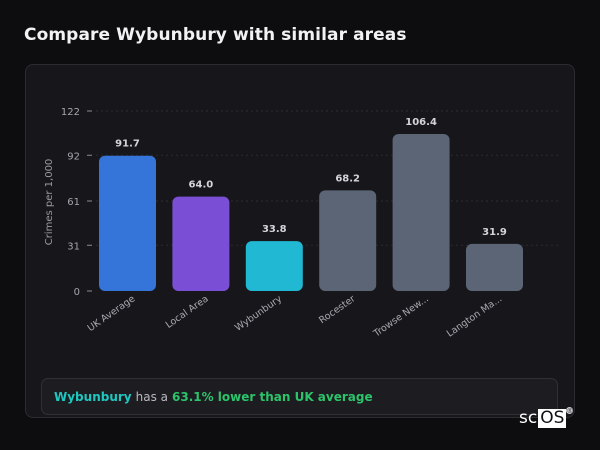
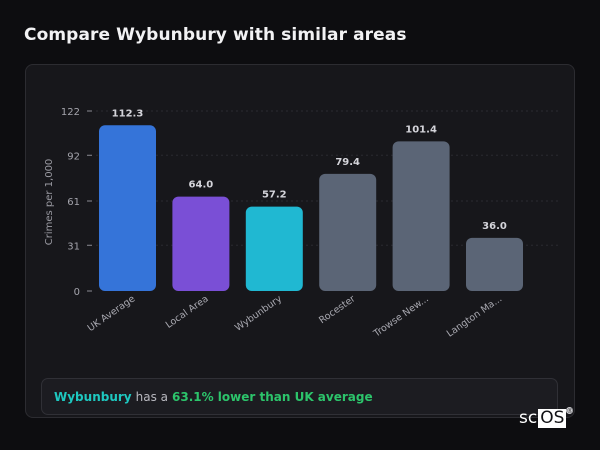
UK Average: 91.7 -> 112.3
Wybunbury: 33.8 -> 57.2
Rocester: 68.2 -> 79.4
Trowse New...: 106.4 -> 101.4
Langton Ma...: 31.9 -> 36.0
